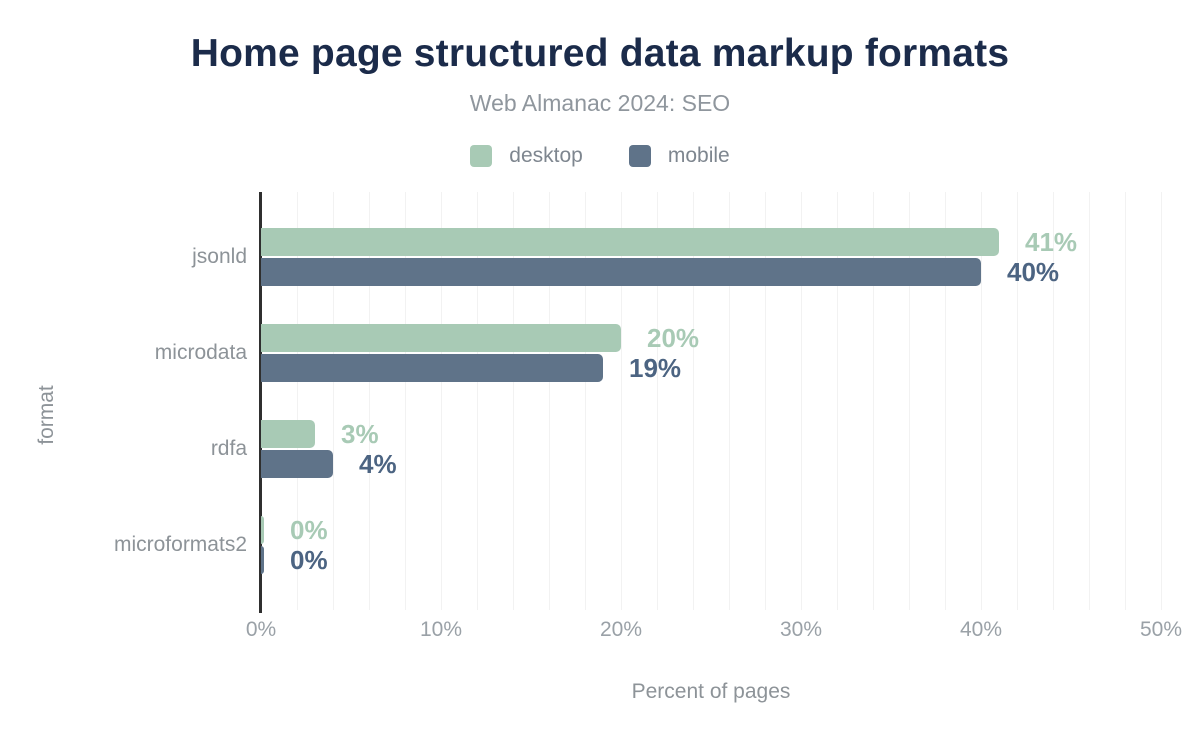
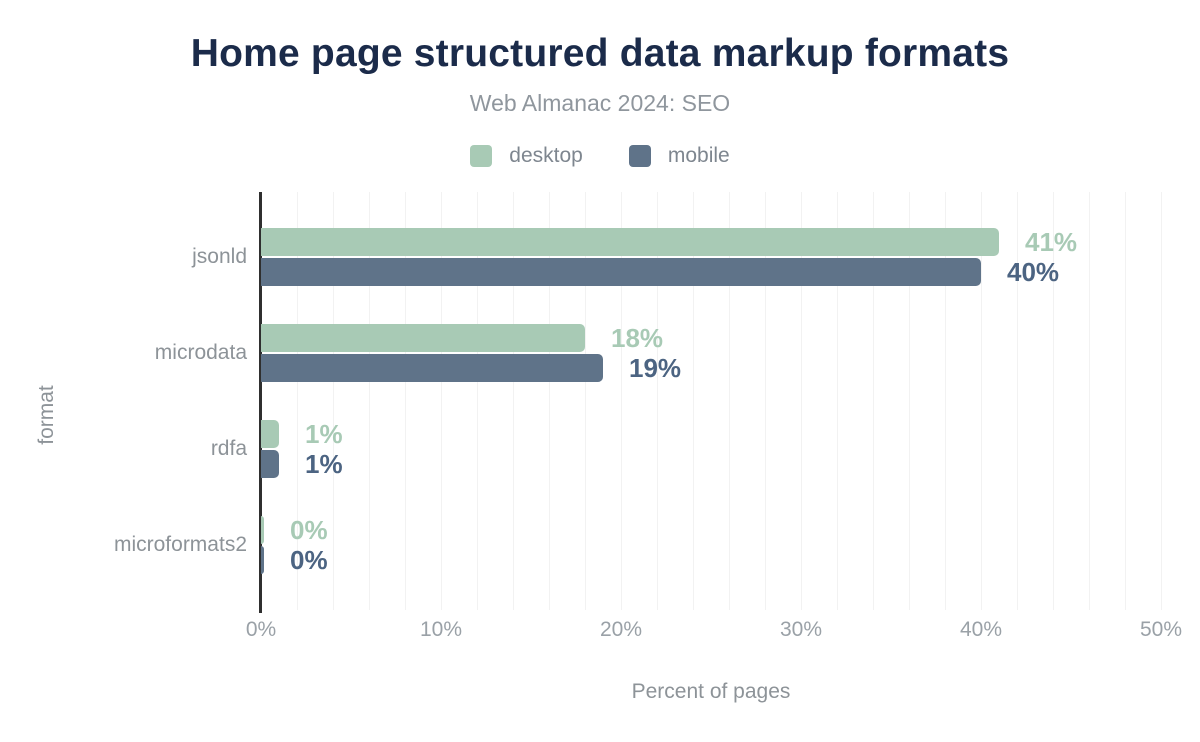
desktop/microdata: 20% -> 18%
desktop/rdfa: 3% -> 1%
mobile/rdfa: 4% -> 1%
